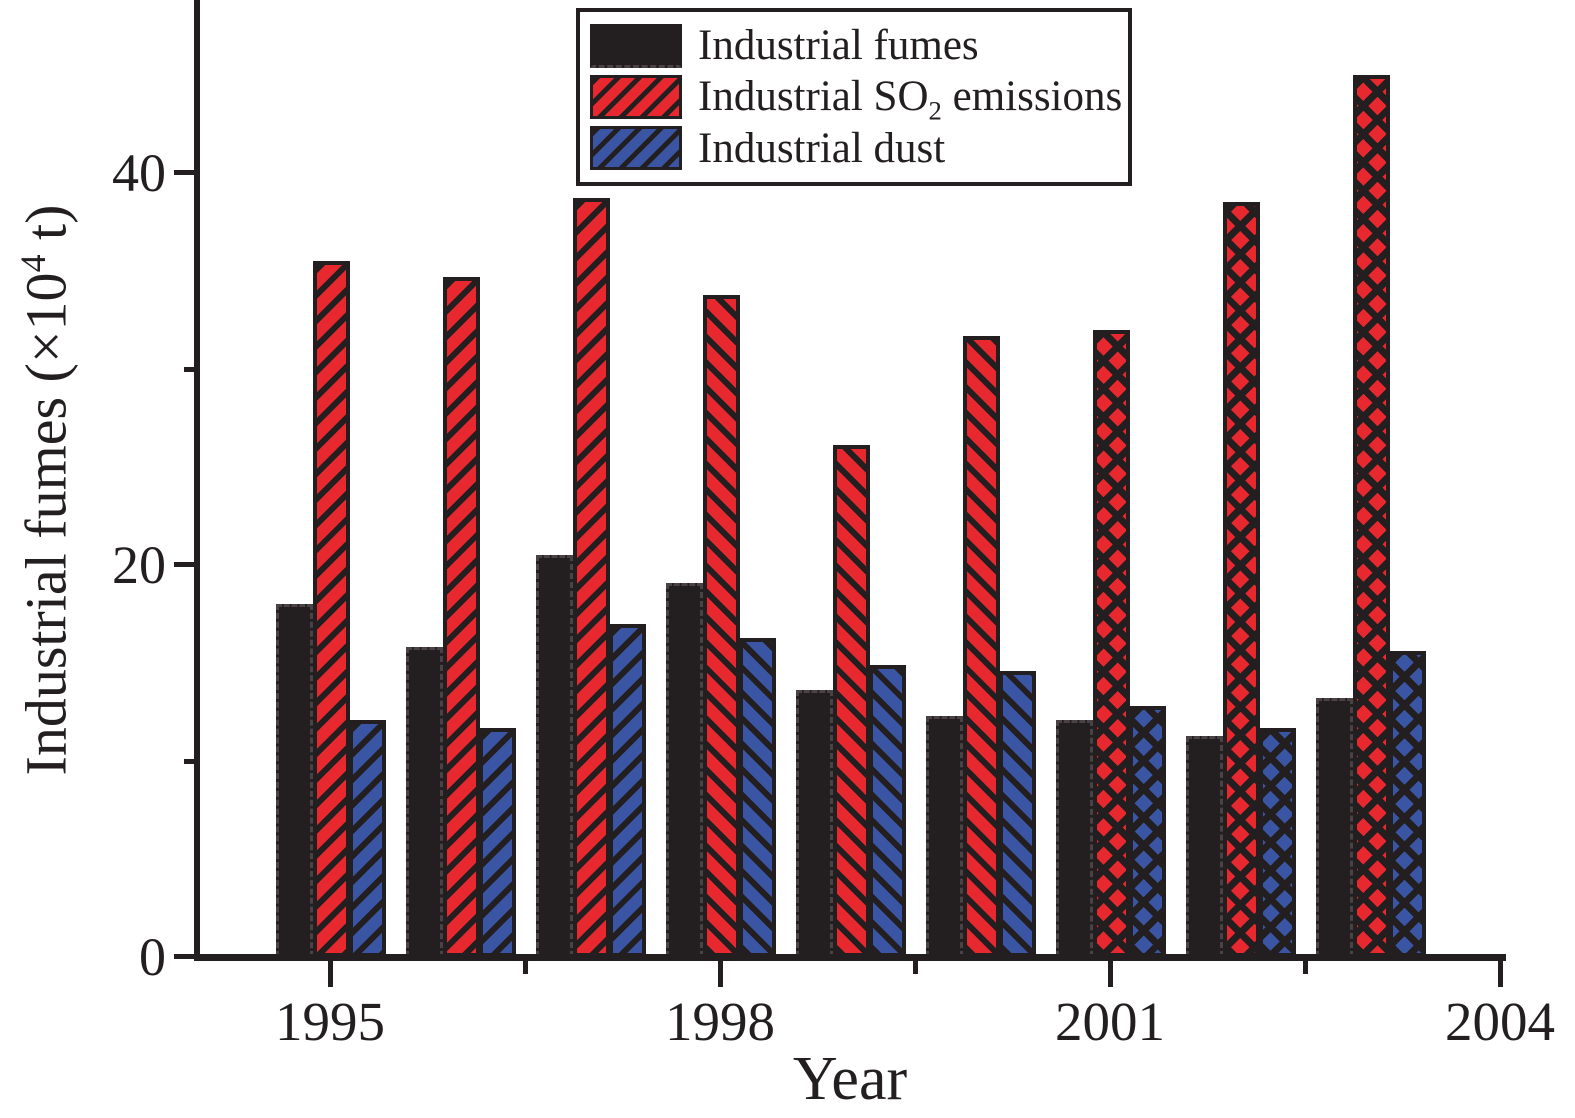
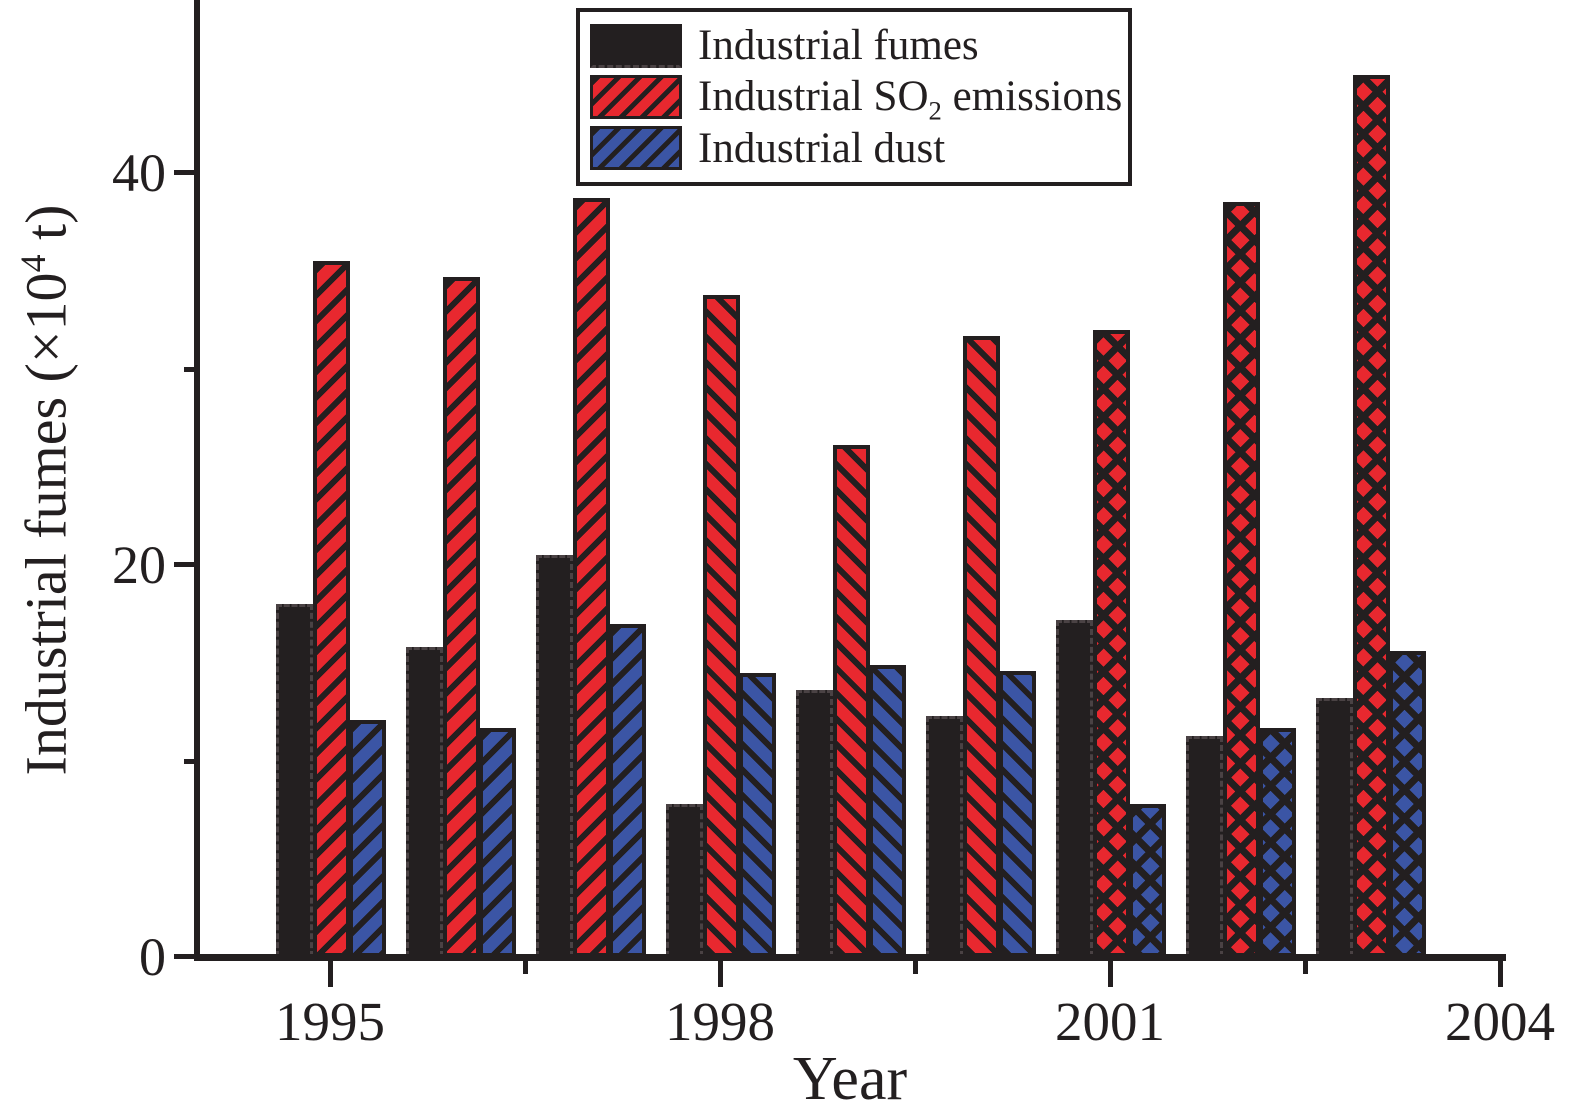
Industrial fumes/1998: 19.1 -> 7.8
Industrial dust/1998: 16.3 -> 14.5
Industrial fumes/2001: 12.1 -> 17.2
Industrial dust/2001: 12.8 -> 7.8
